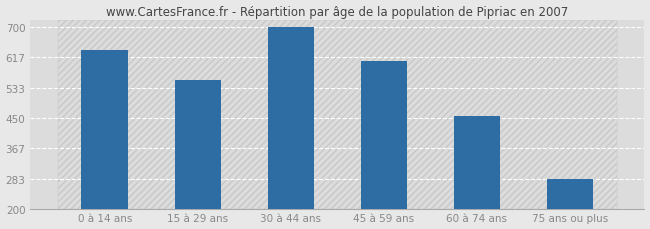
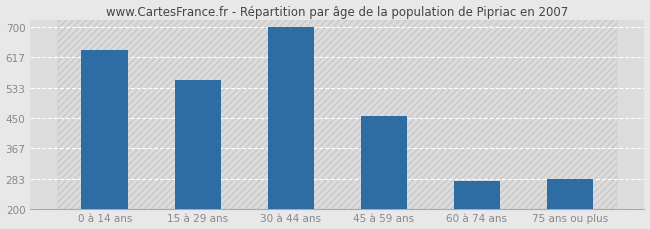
45 à 59 ans: 608 -> 455
60 à 74 ans: 456 -> 275
